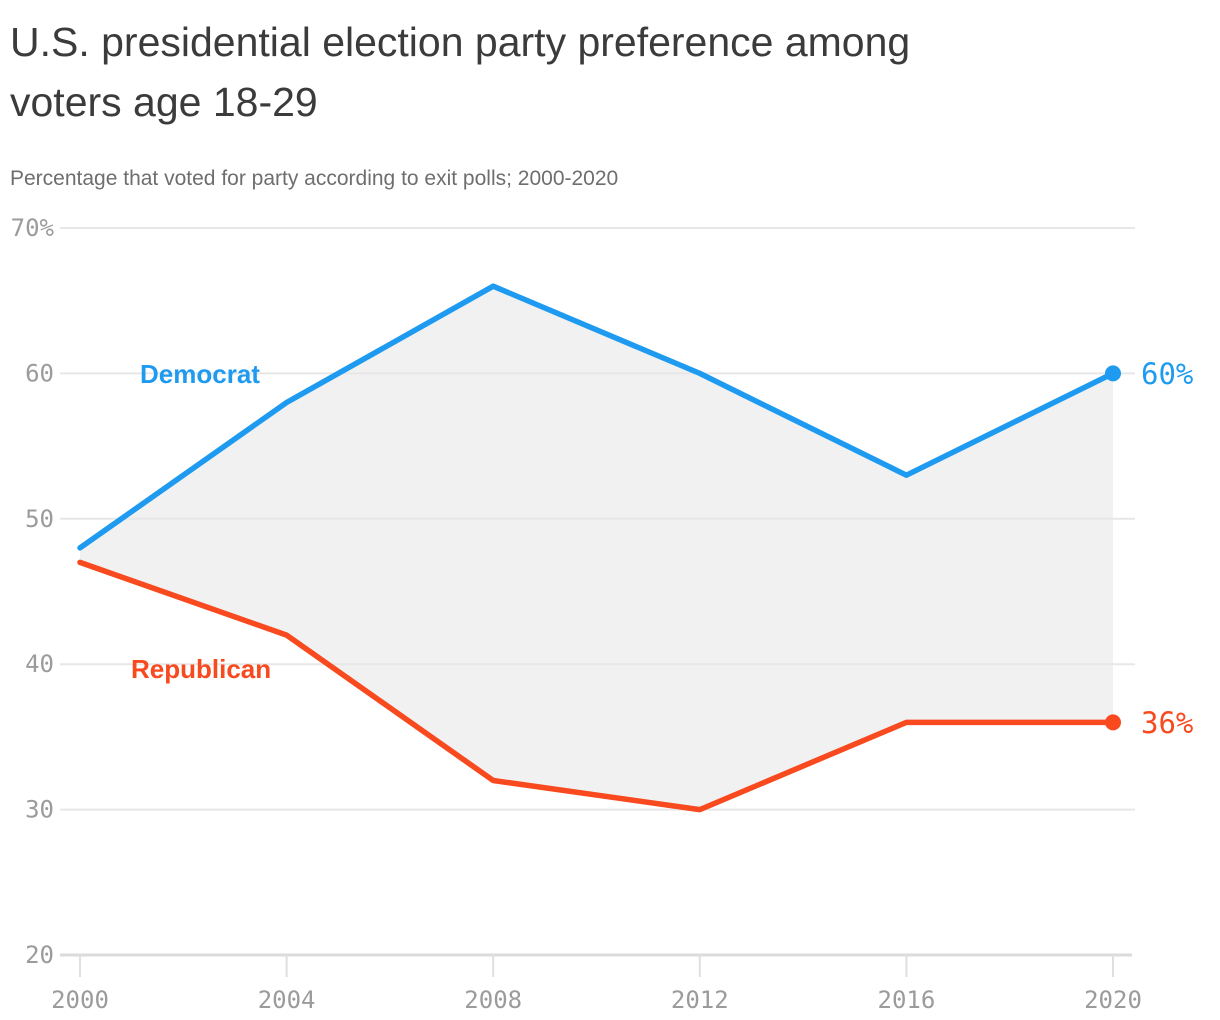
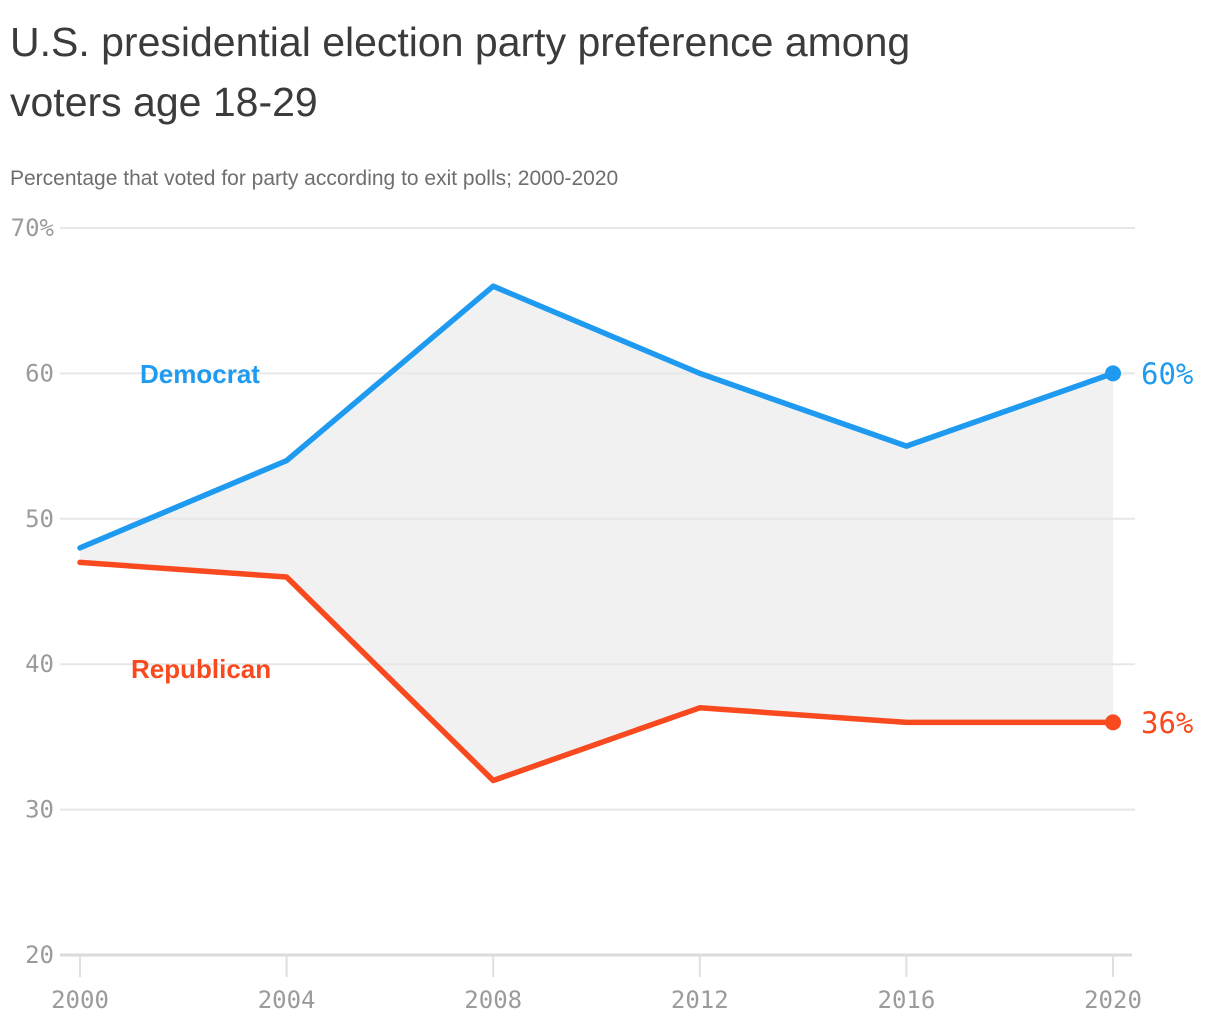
Democrat/2004: 58% -> 54%
Republican/2004: 42% -> 46%
Republican/2012: 30% -> 37%
Democrat/2016: 53% -> 55%
